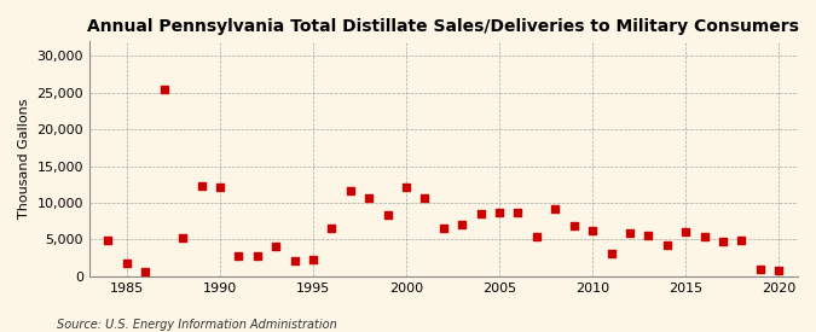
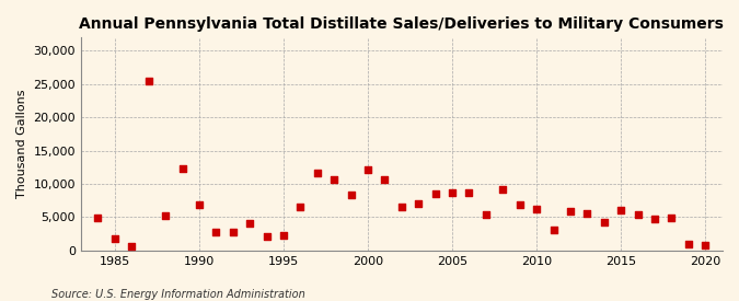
1990: 12,200 -> 6,800
